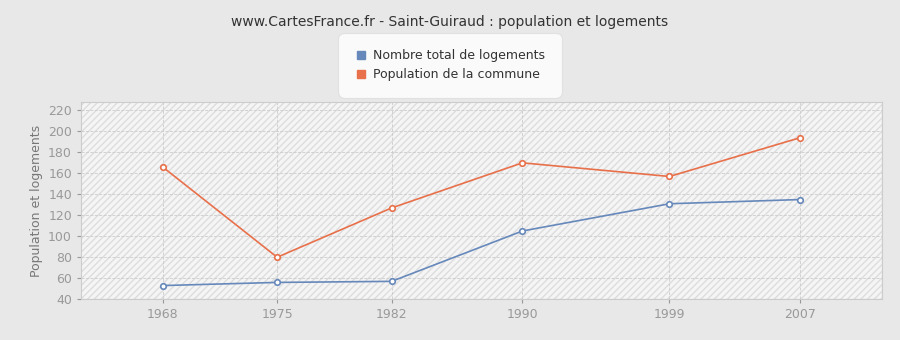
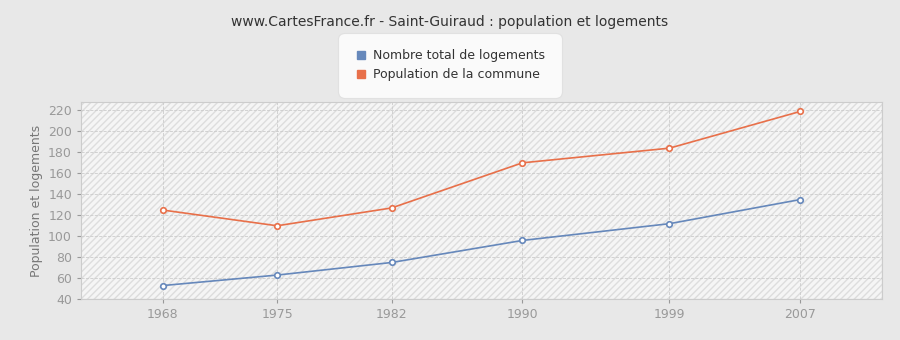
Population de la commune/1968: 166 -> 125
Nombre total de logements/1975: 56 -> 63
Population de la commune/1975: 80 -> 110
Nombre total de logements/1982: 57 -> 75
Nombre total de logements/1990: 105 -> 96
Nombre total de logements/1999: 131 -> 112
Population de la commune/1999: 157 -> 184
Population de la commune/2007: 194 -> 219
